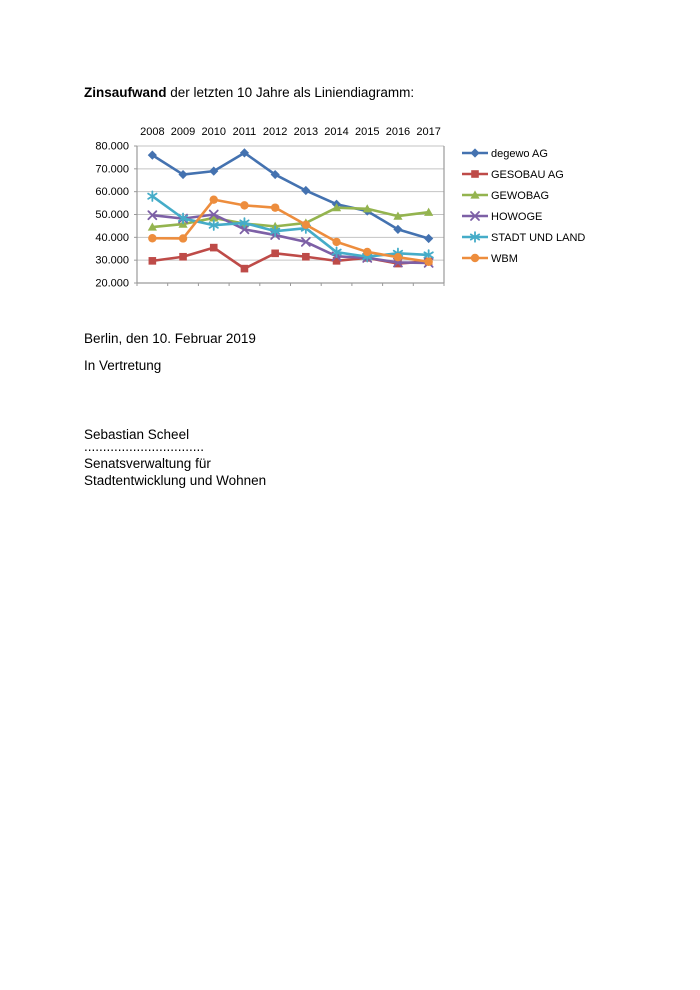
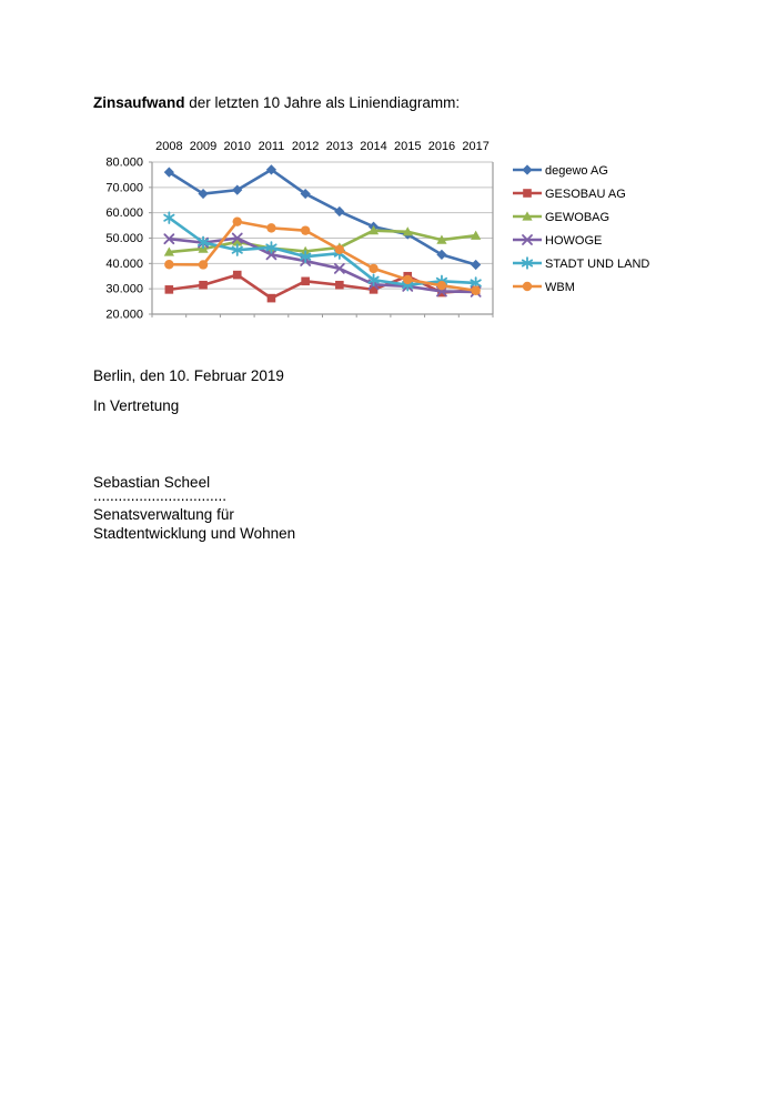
GESOBAU AG/2015: 31000 -> 35000
